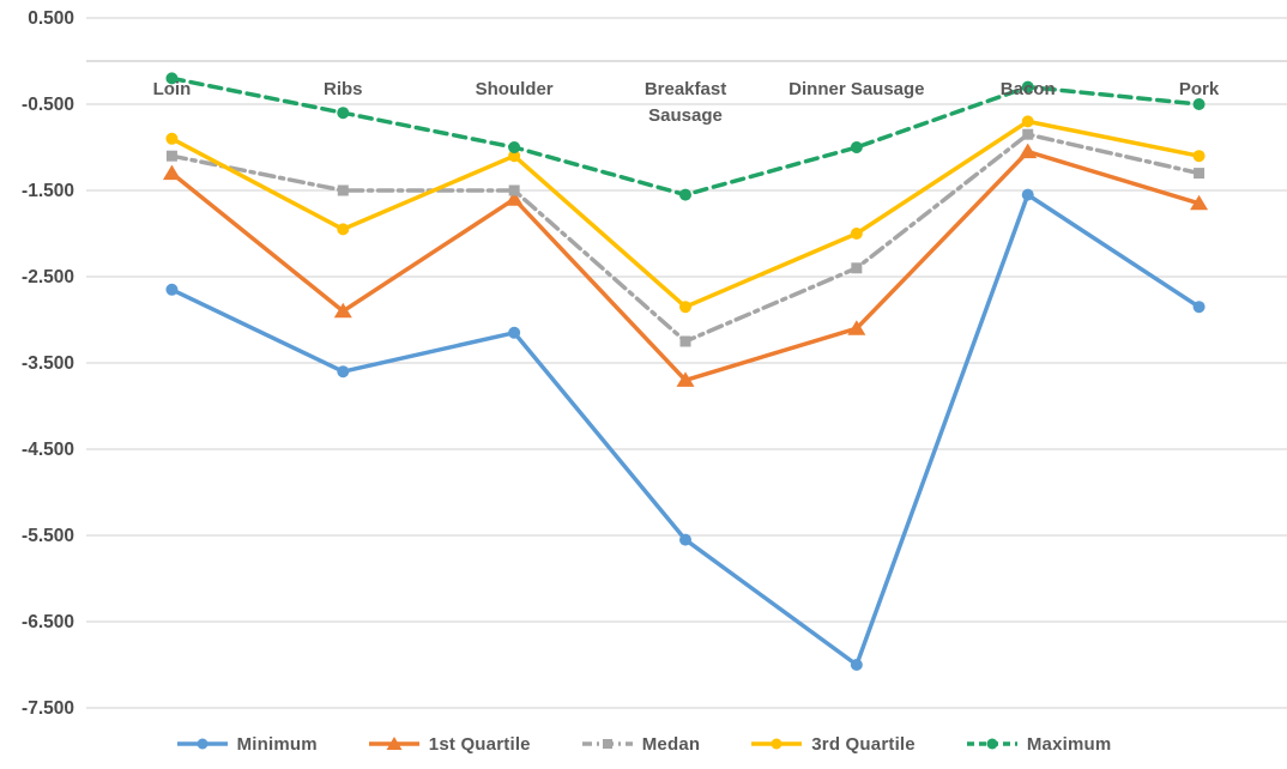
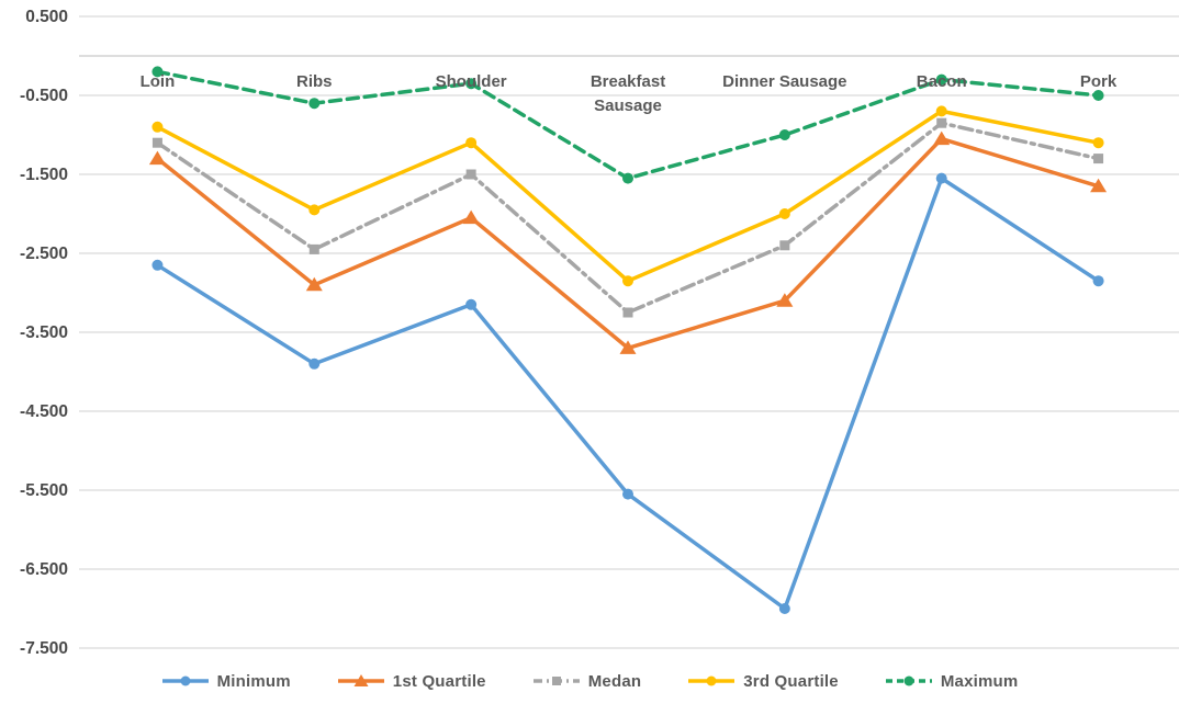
Minimum/Ribs: -3.6 -> -3.9
Medan/Ribs: -1.5 -> -2.5
1st Quartile/Shoulder: -1.6 -> -2.0
Maximum/Shoulder: -1.0 -> -0.3
